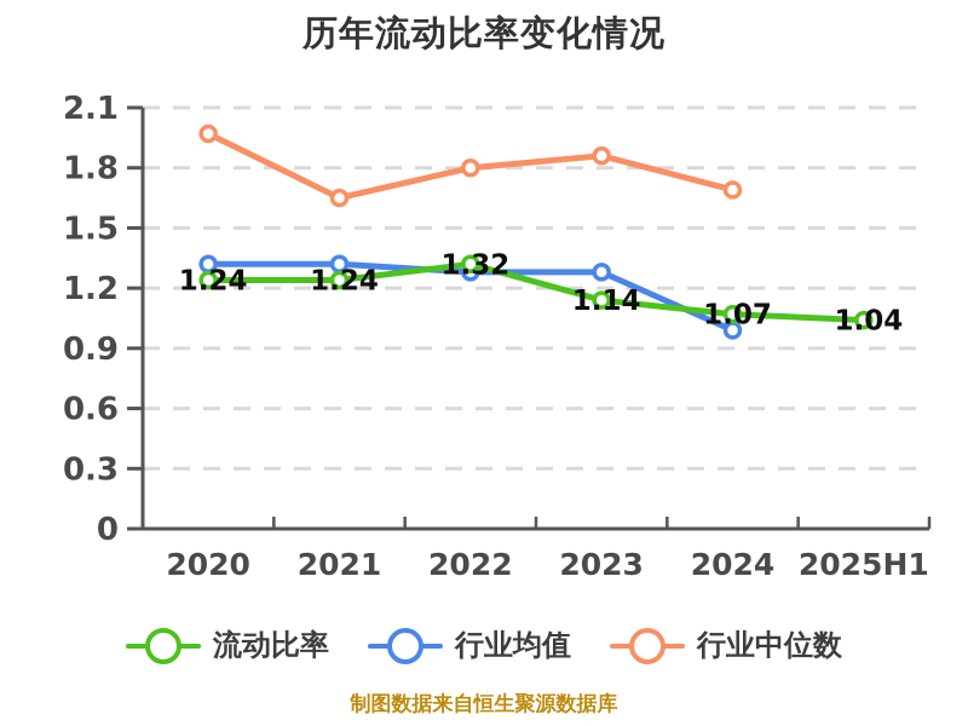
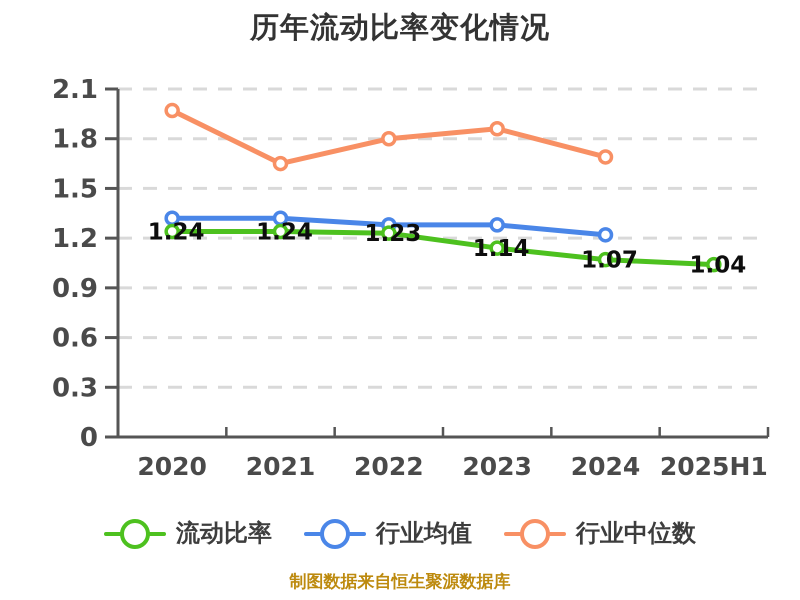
流动比率/2022: 1.32 -> 1.23
行业均值/2024: 0.99 -> 1.22
